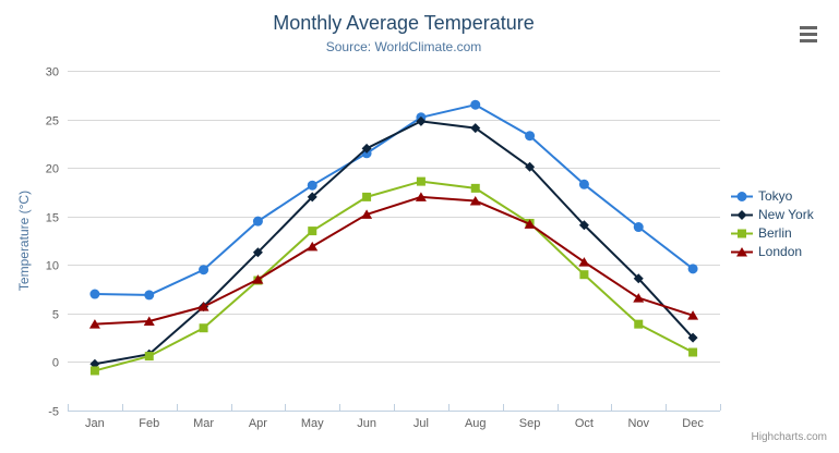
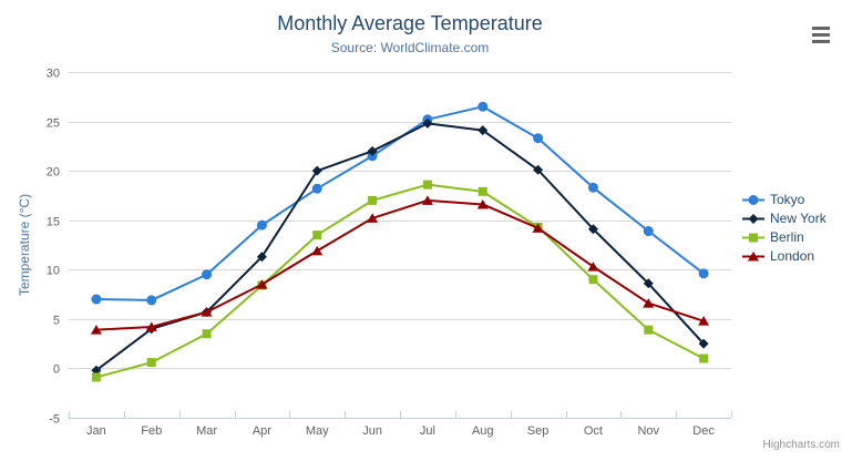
New York/Feb: 1 -> 4
New York/May: 17 -> 20
